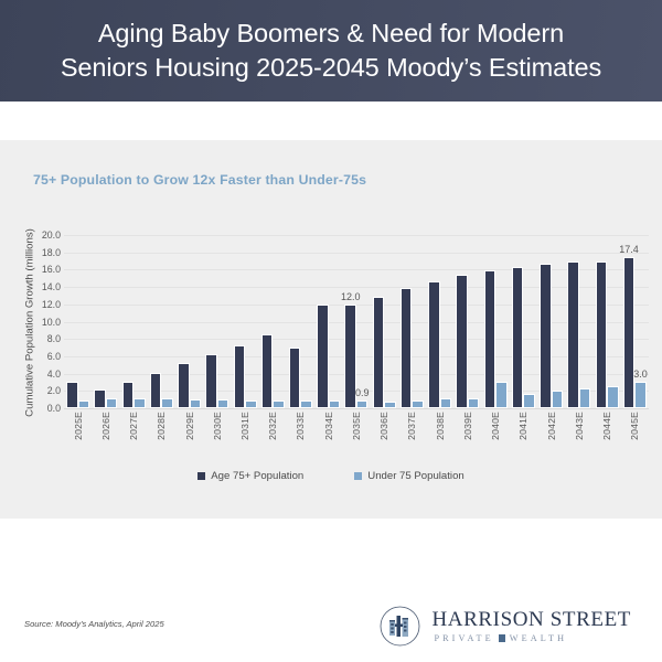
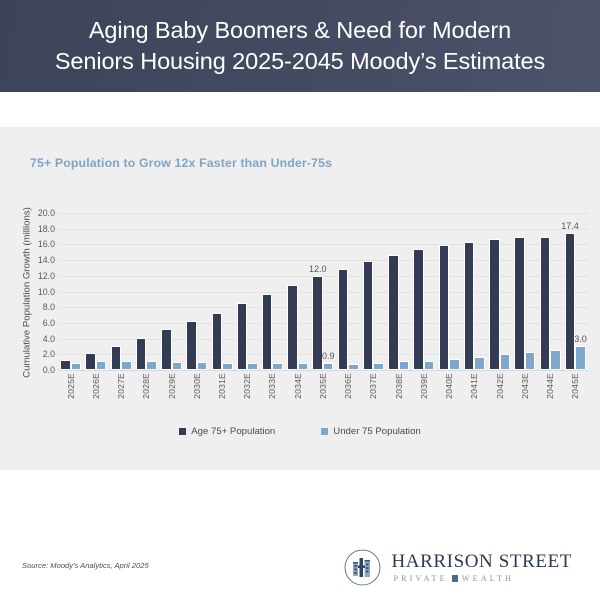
Age 75+ Population/2025E: 3 -> 1
Age 75+ Population/2033E: 7 -> 10
Age 75+ Population/2034E: 12 -> 11
Under 75 Population/2040E: 3 -> 1
